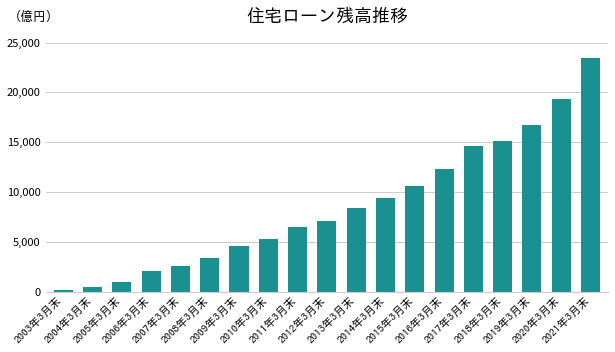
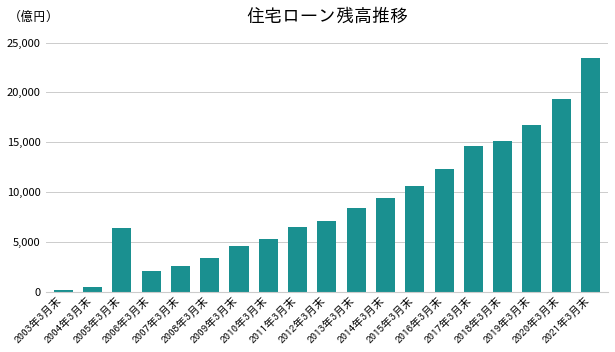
2005年3月末: 1,000 -> 6,400
